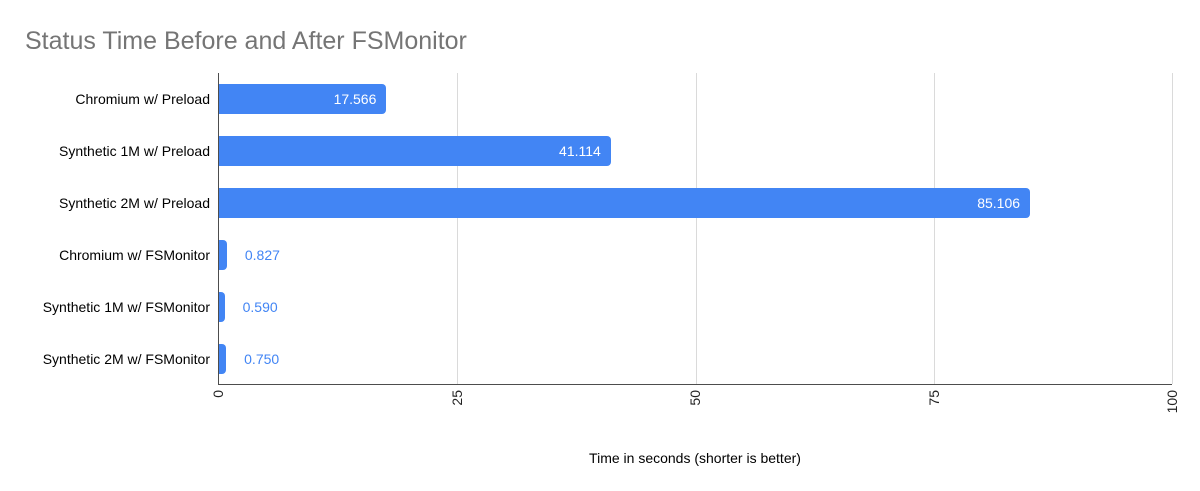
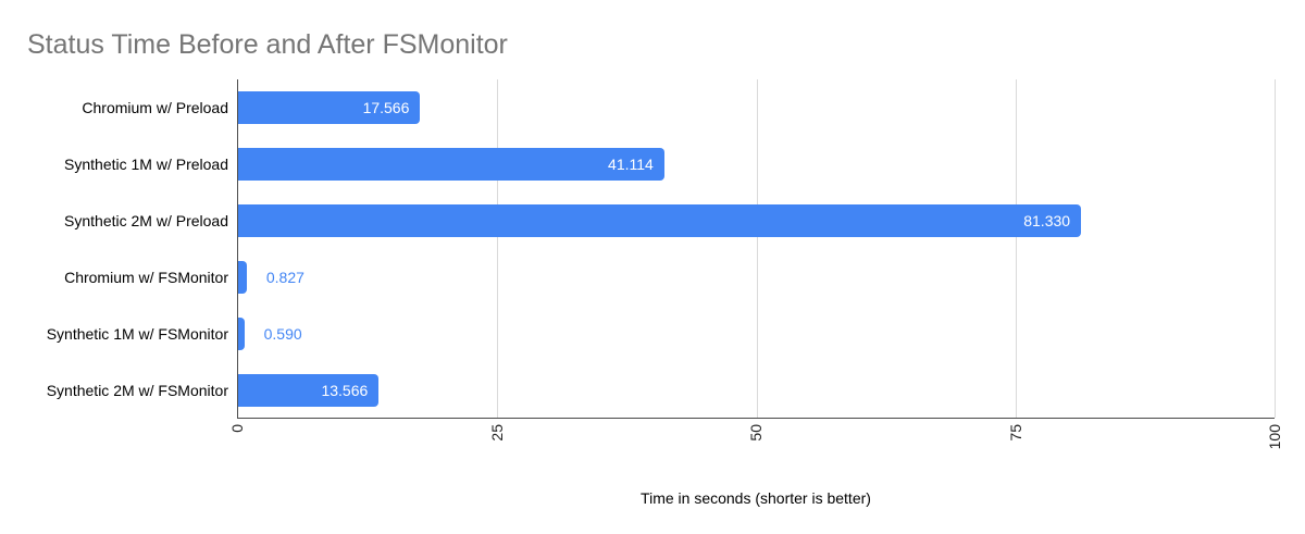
Synthetic 2M w/ Preload: 85.106 -> 81.330
Synthetic 2M w/ FSMonitor: 0.750 -> 13.566
